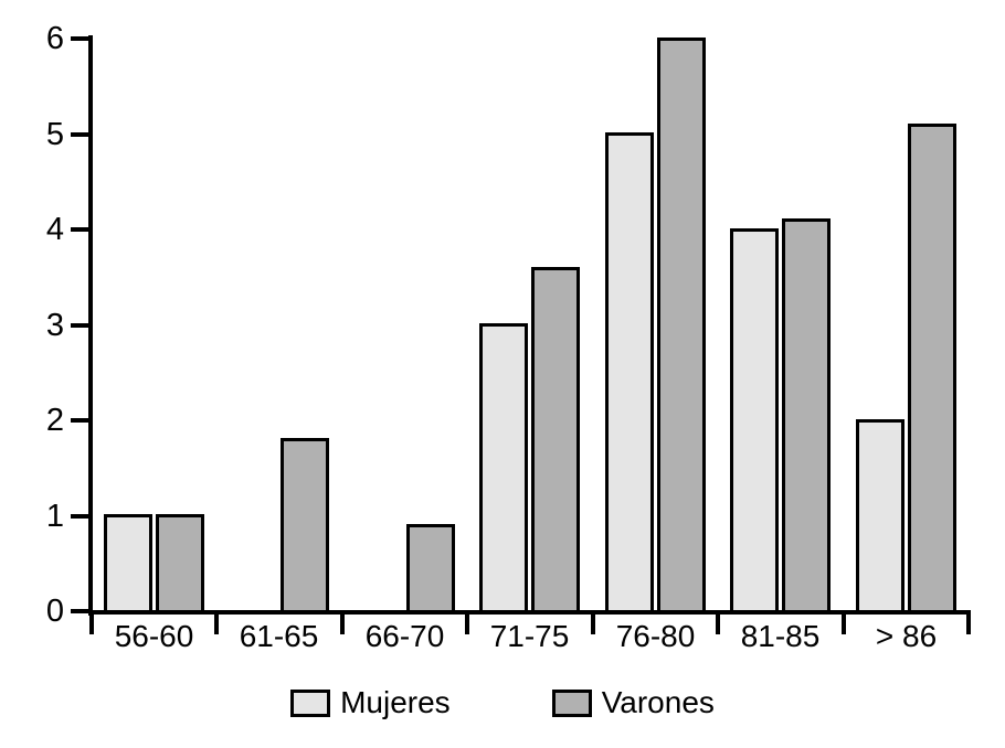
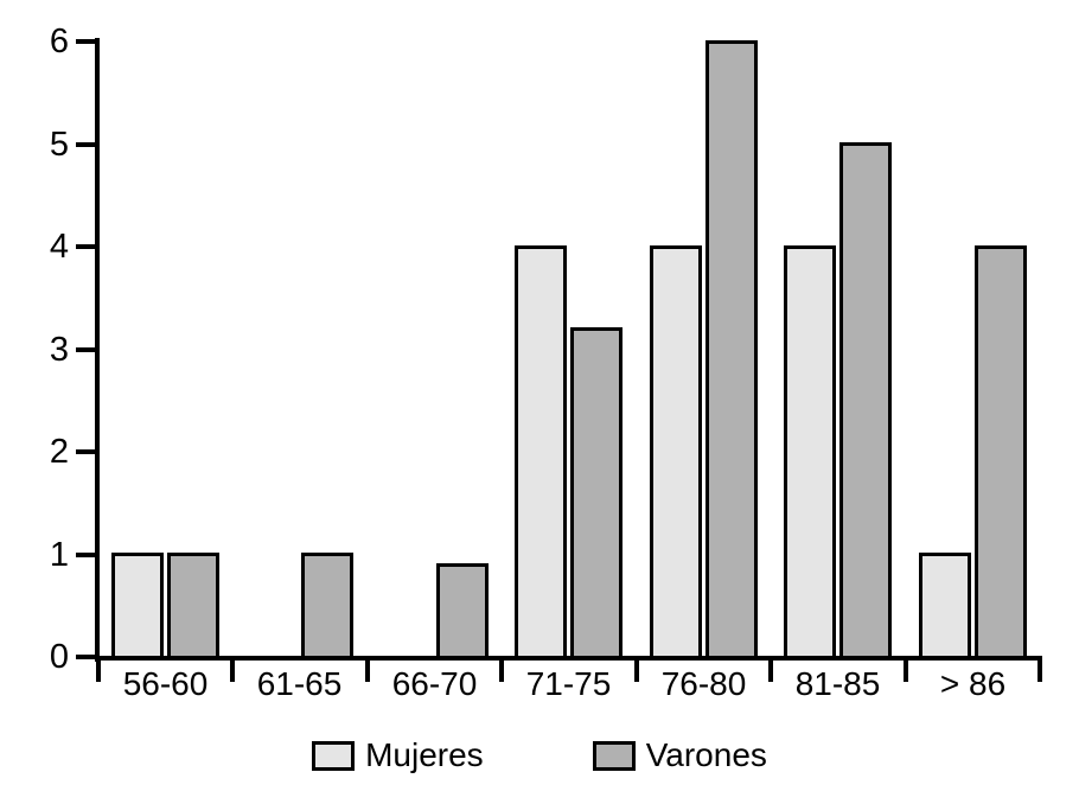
Varones/61-65: 1.8 -> 1.0
Mujeres/71-75: 3 -> 4
Varones/71-75: 3.6 -> 3.2
Mujeres/76-80: 5 -> 4
Varones/81-85: 4.1 -> 5.0
Mujeres/> 86: 2 -> 1
Varones/> 86: 5.1 -> 4.0
